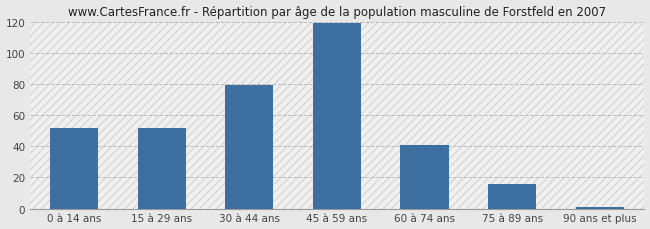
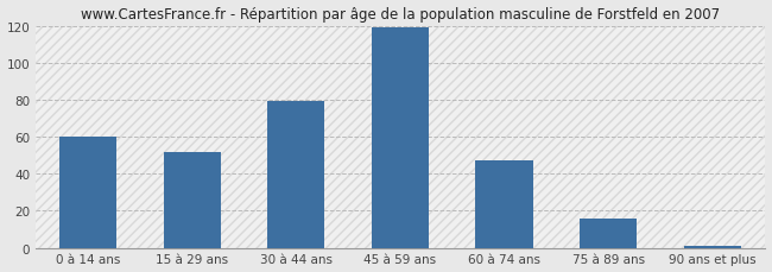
0 à 14 ans: 52 -> 60
60 à 74 ans: 41 -> 47
